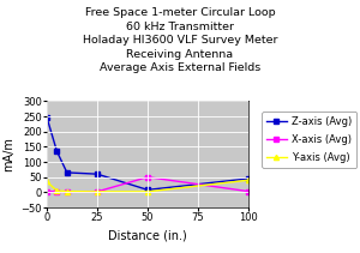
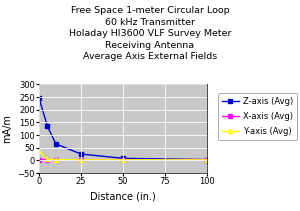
Z-axis (Avg)/25: 60 -> 25
X-axis (Avg)/50: 50 -> 2
Z-axis (Avg)/100: 45 -> 3
Y-axis (Avg)/100: 40 -> 2
